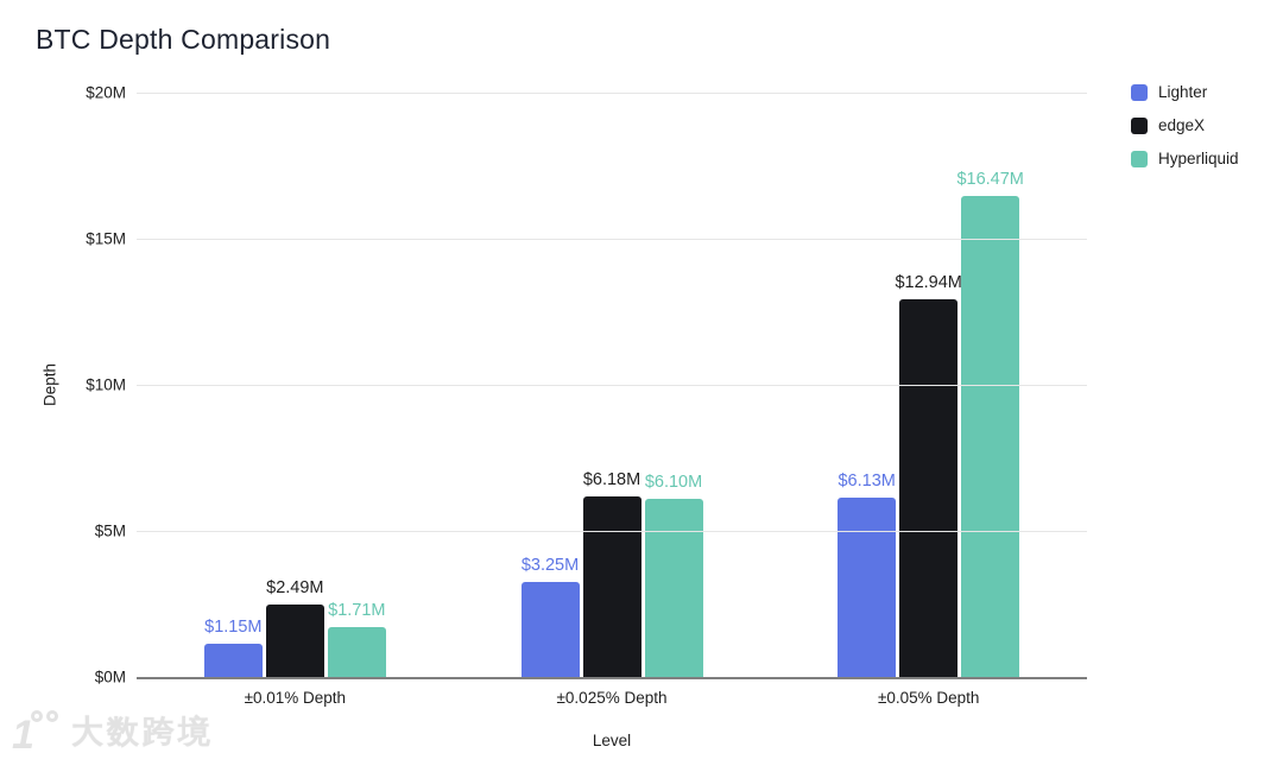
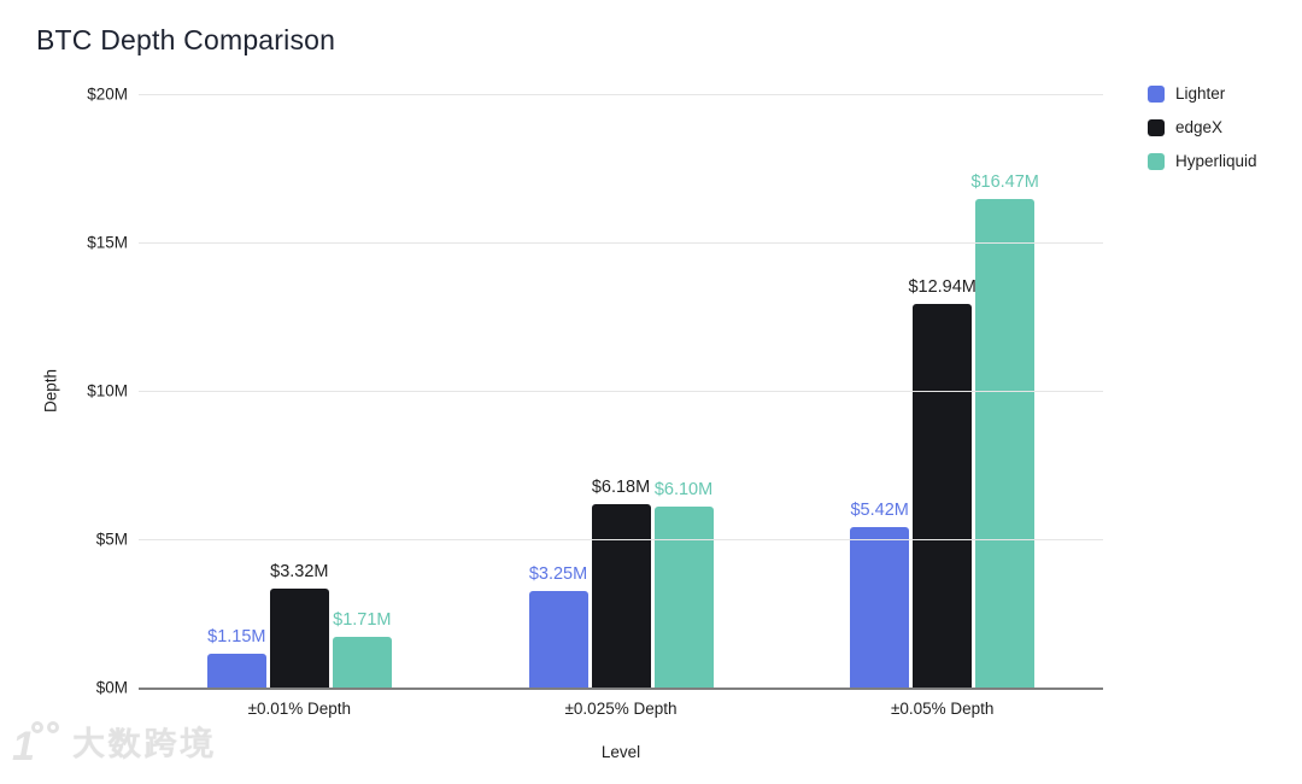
edgeX/±0.01% Depth: $2.49M -> $3.32M
Lighter/±0.05% Depth: $6.13M -> $5.42M
